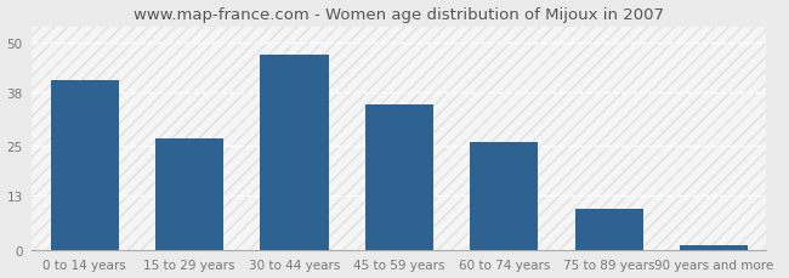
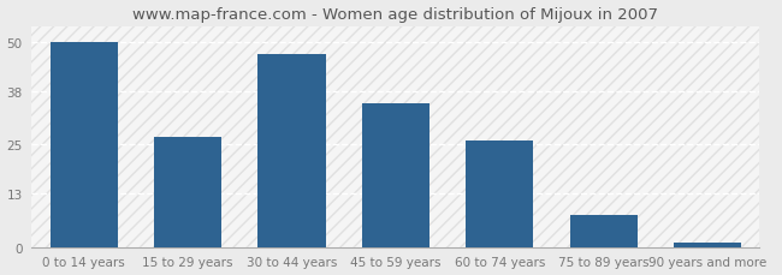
0 to 14 years: 41 -> 50
75 to 89 years: 10 -> 8
